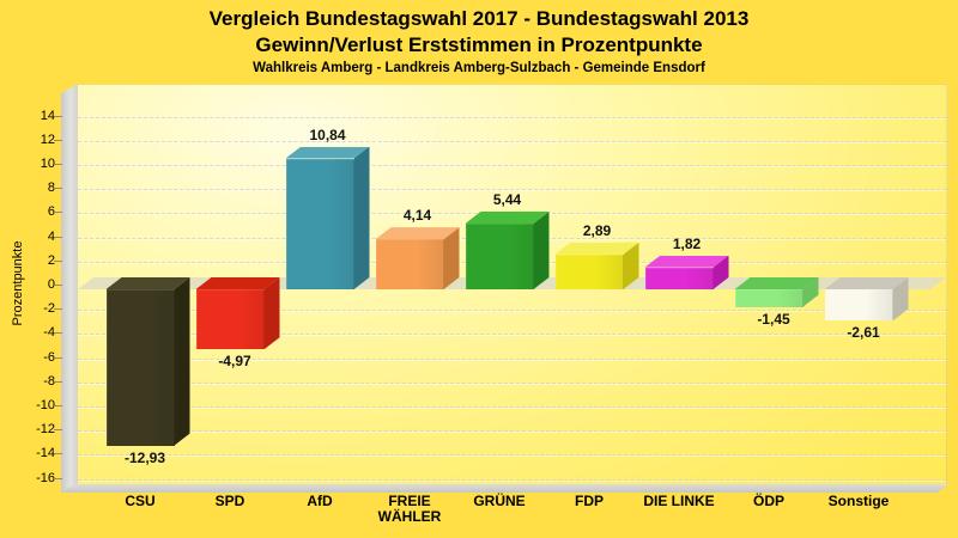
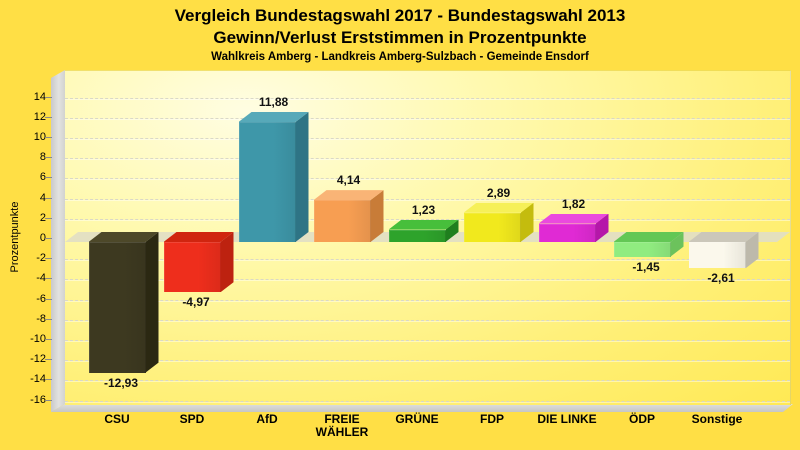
AfD: 10,84 -> 11,88
GRÜNE: 5,44 -> 1,23
